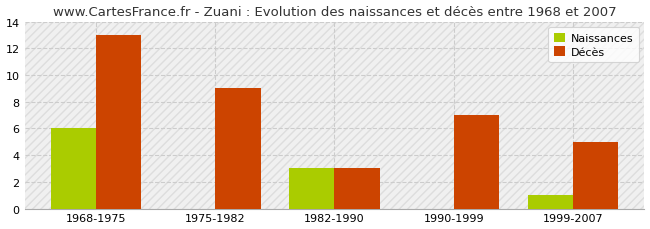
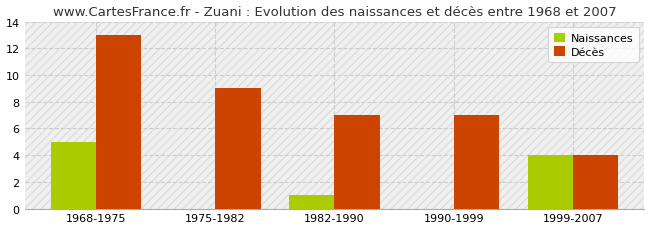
Naissances/1968-1975: 6 -> 5
Naissances/1982-1990: 3 -> 1
Décès/1982-1990: 3 -> 7
Naissances/1999-2007: 1 -> 4
Décès/1999-2007: 5 -> 4
